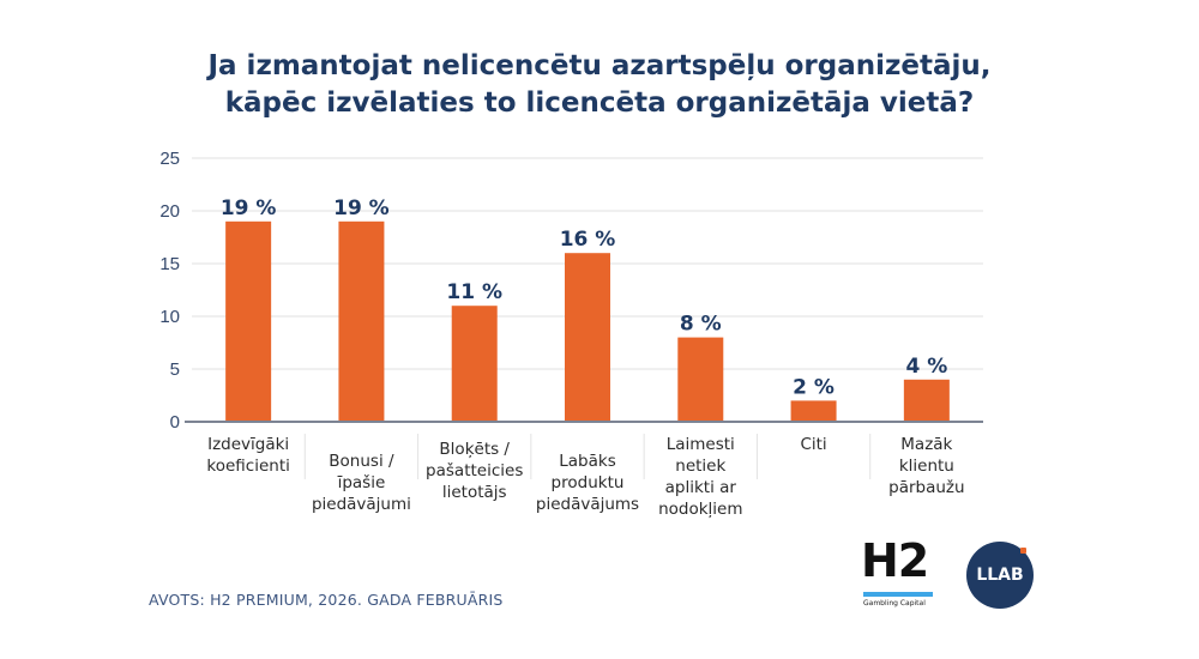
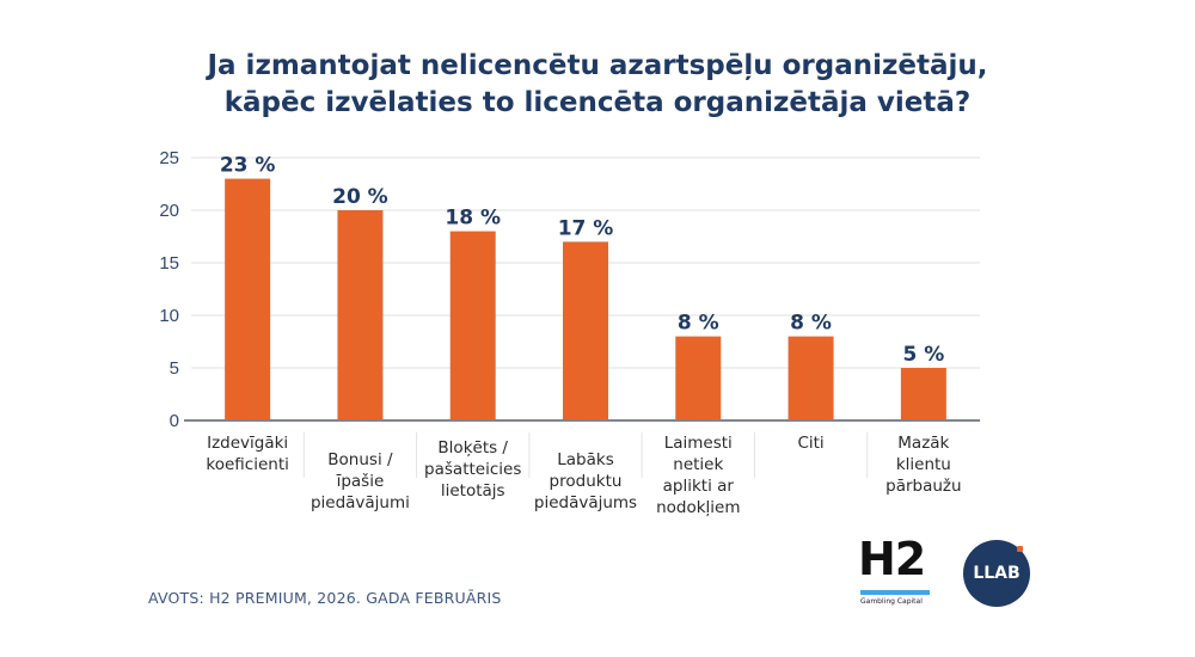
Izdevīgāki koeficienti: 19 -> 23
Bonusi / īpašie piedāvājumi: 19 -> 20
Bloķēts / pašatteicies lietotājs: 11 -> 18
Labāks produktu piedāvājums: 16 -> 17
Citi: 2 -> 8
Mazāk klientu pārbaužu: 4 -> 5
